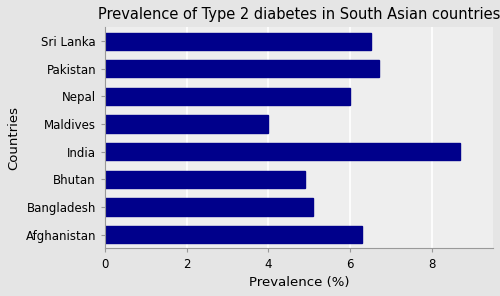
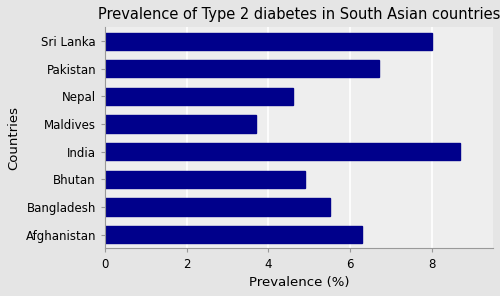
Sri Lanka: 6.5 -> 8.0
Nepal: 6.0 -> 4.6
Maldives: 4.0 -> 3.7
Bangladesh: 5.1 -> 5.5
